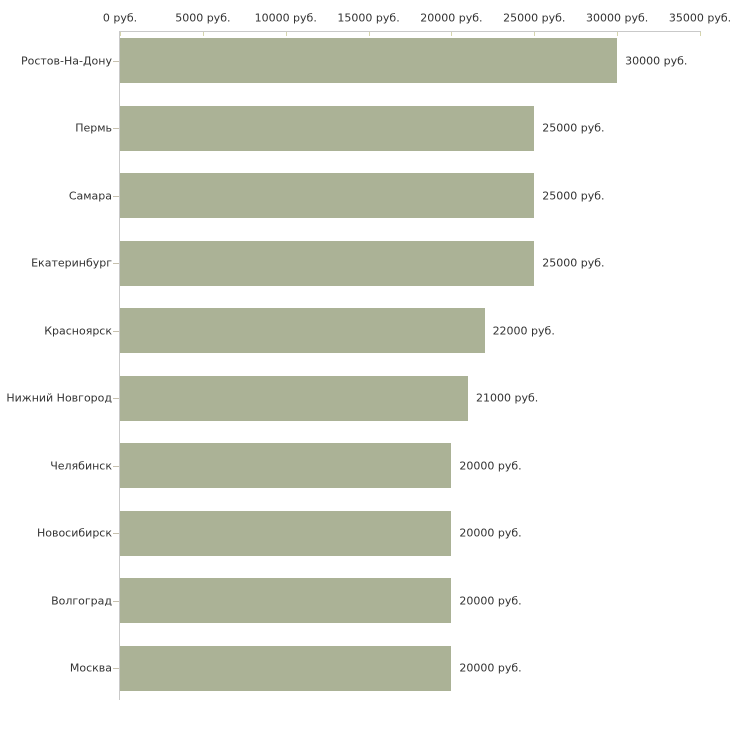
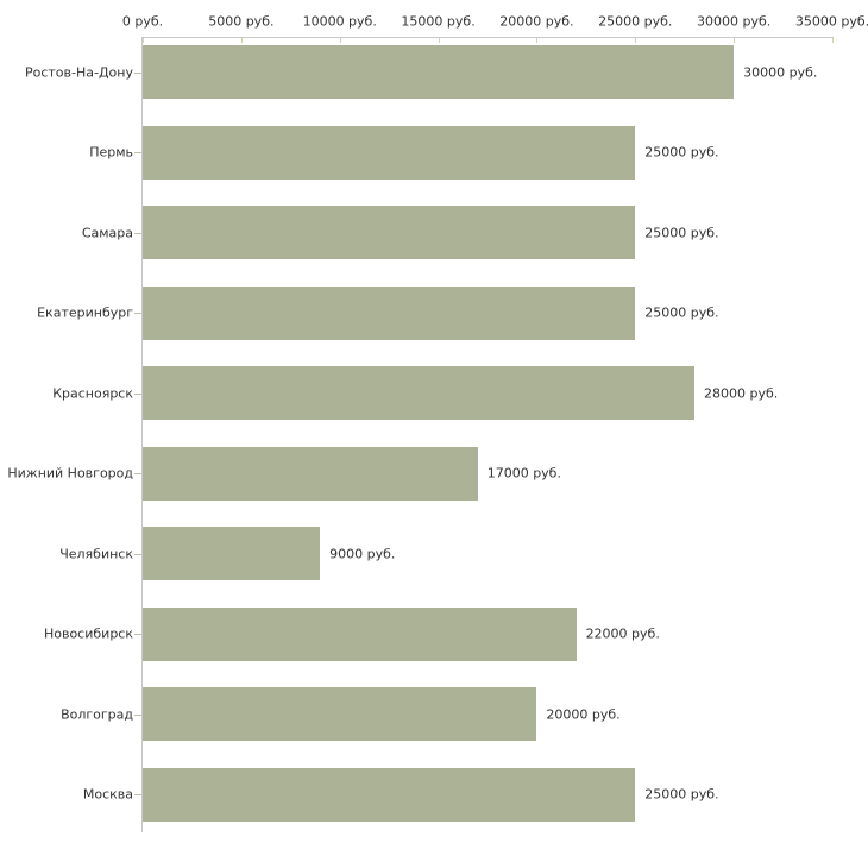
Красноярск: 22000 -> 28000
Нижний Новгород: 21000 -> 17000
Челябинск: 20000 -> 9000
Новосибирск: 20000 -> 22000
Москва: 20000 -> 25000
